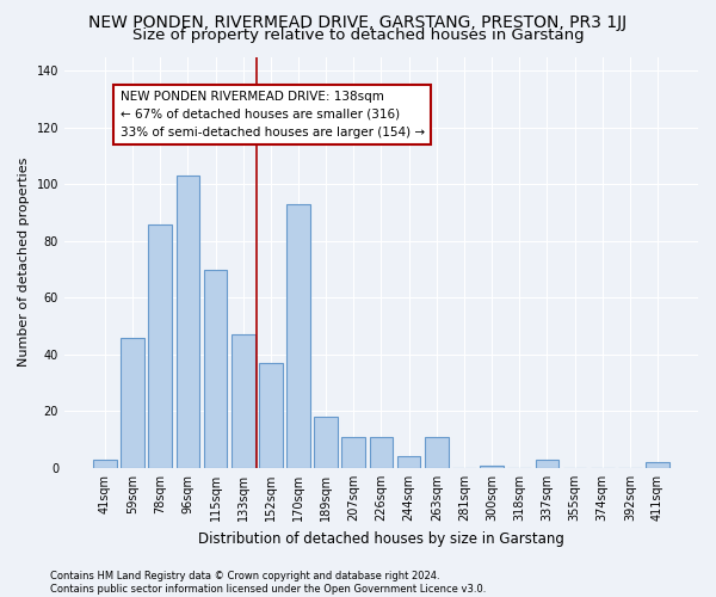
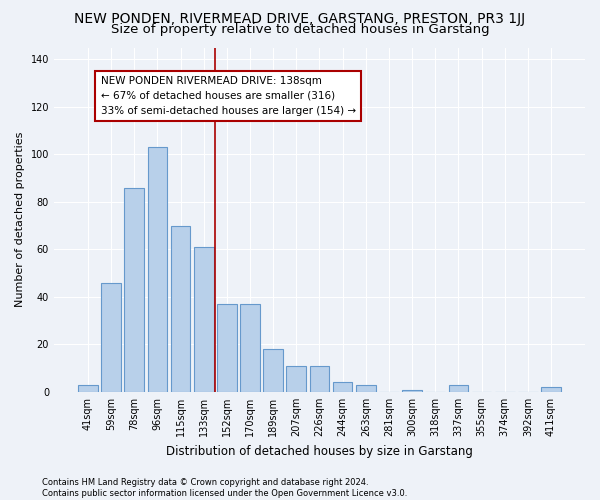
133sqm: 47 -> 61
170sqm: 93 -> 37
263sqm: 11 -> 3
